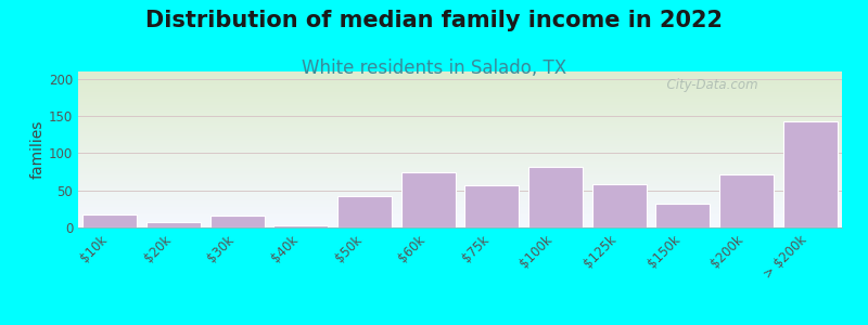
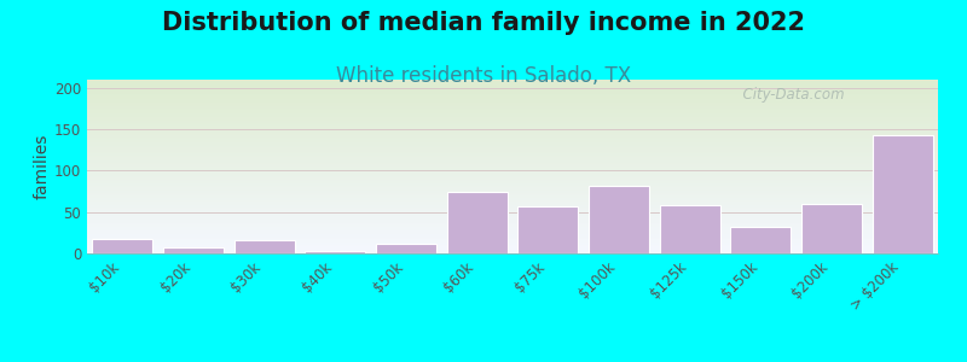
$50k: 42 -> 11
$200k: 72 -> 60
